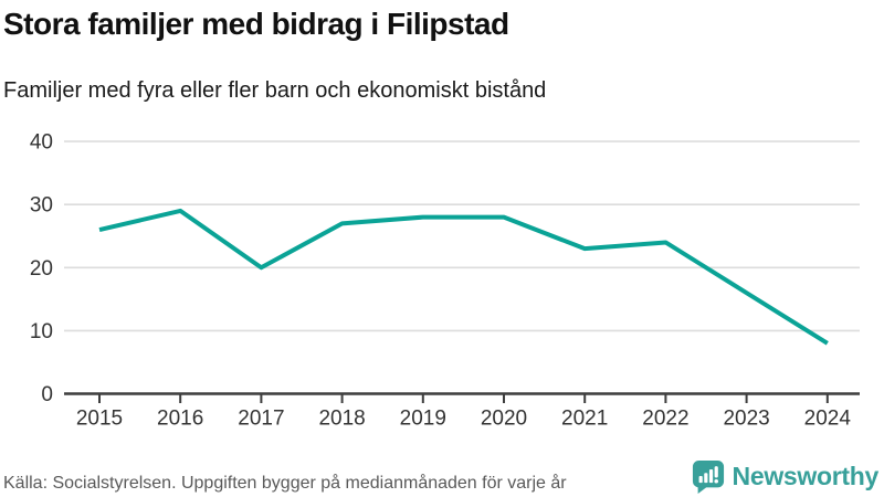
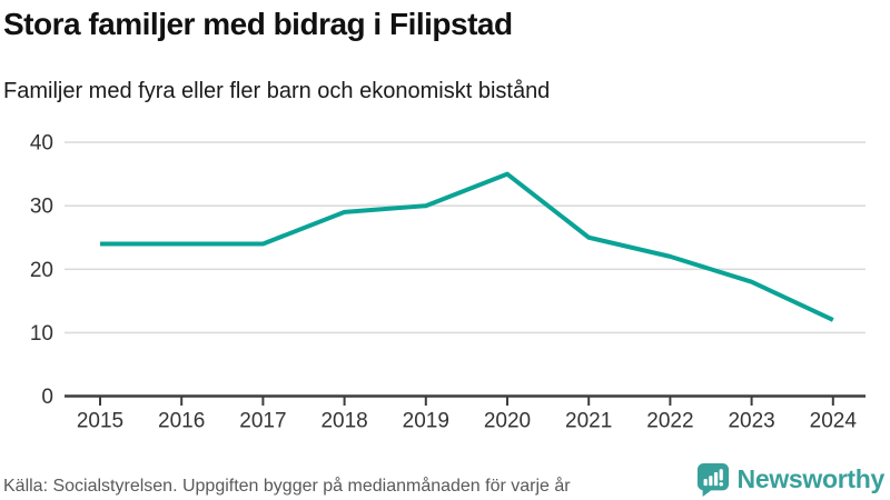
2015: 26 -> 24
2016: 29 -> 24
2017: 20 -> 24
2018: 27 -> 29
2019: 28 -> 30
2020: 28 -> 35
2021: 23 -> 25
2022: 24 -> 22
2023: 16 -> 18
2024: 8 -> 12
